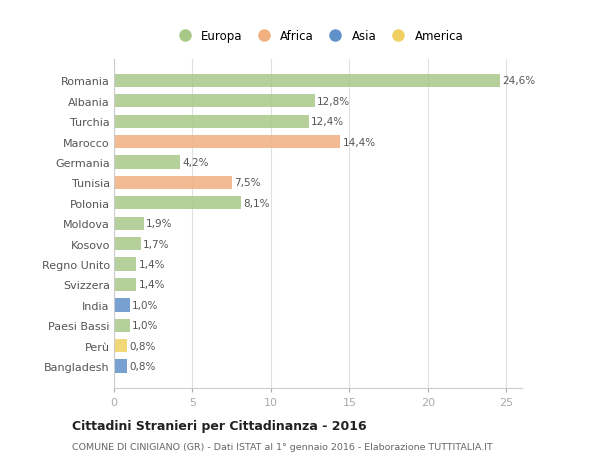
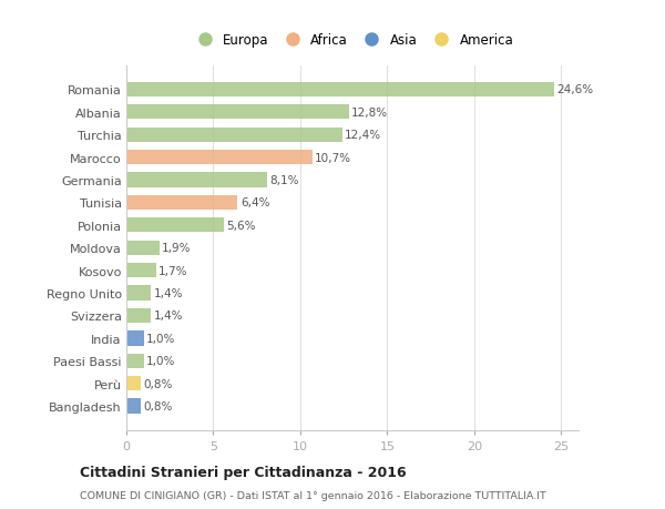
Marocco: 14,4% -> 10,7%
Germania: 4,2% -> 8,1%
Tunisia: 7,5% -> 6,4%
Polonia: 8,1% -> 5,6%
